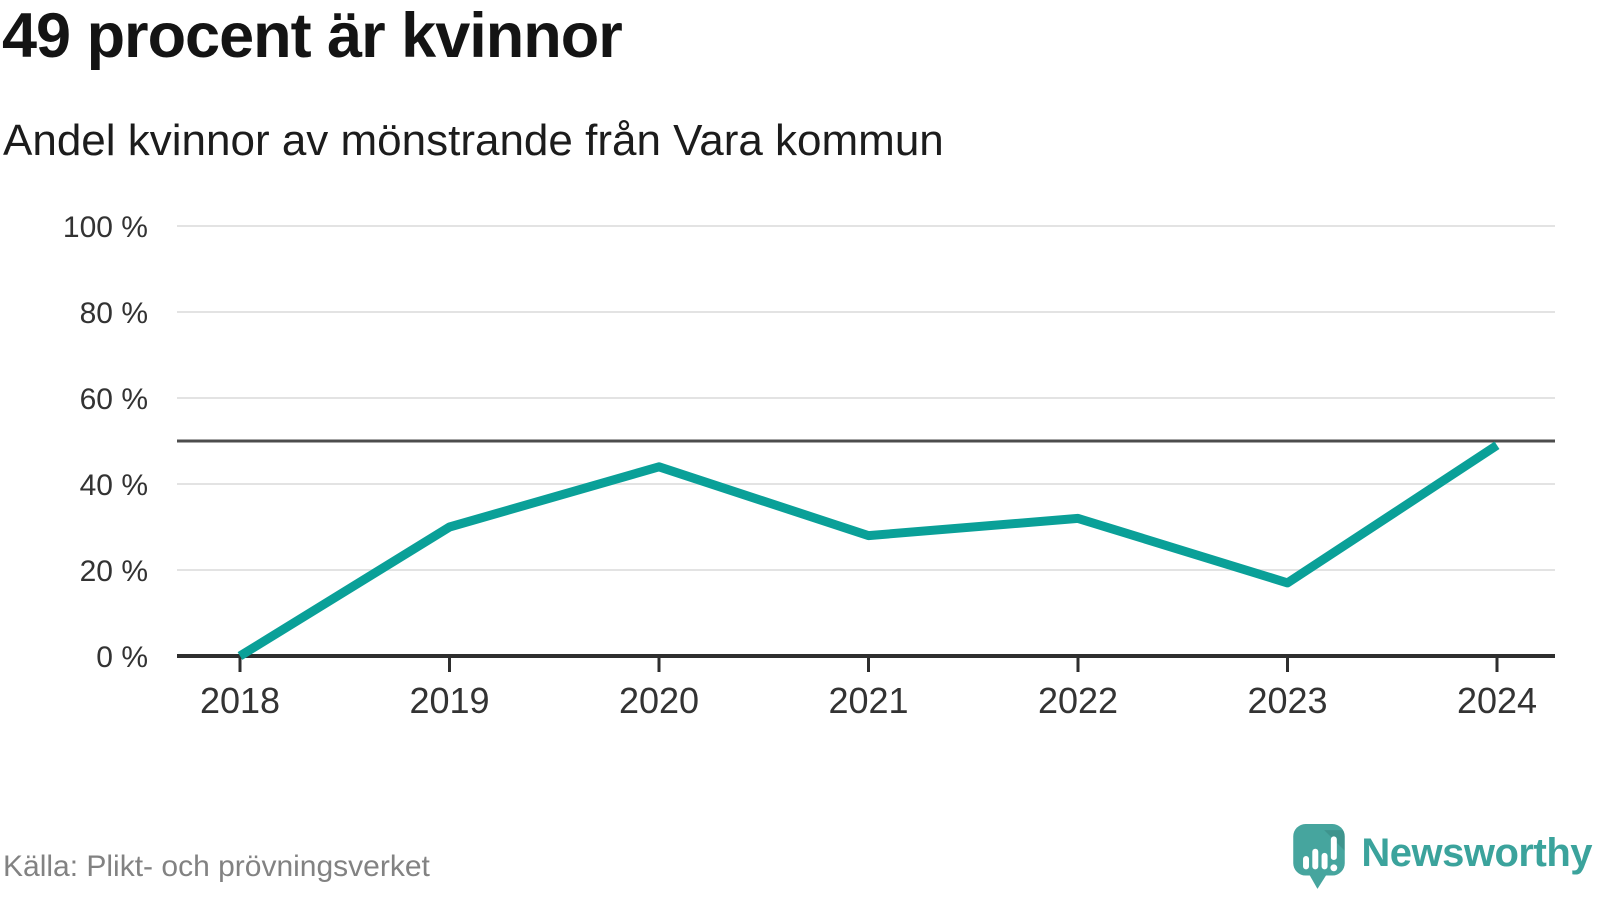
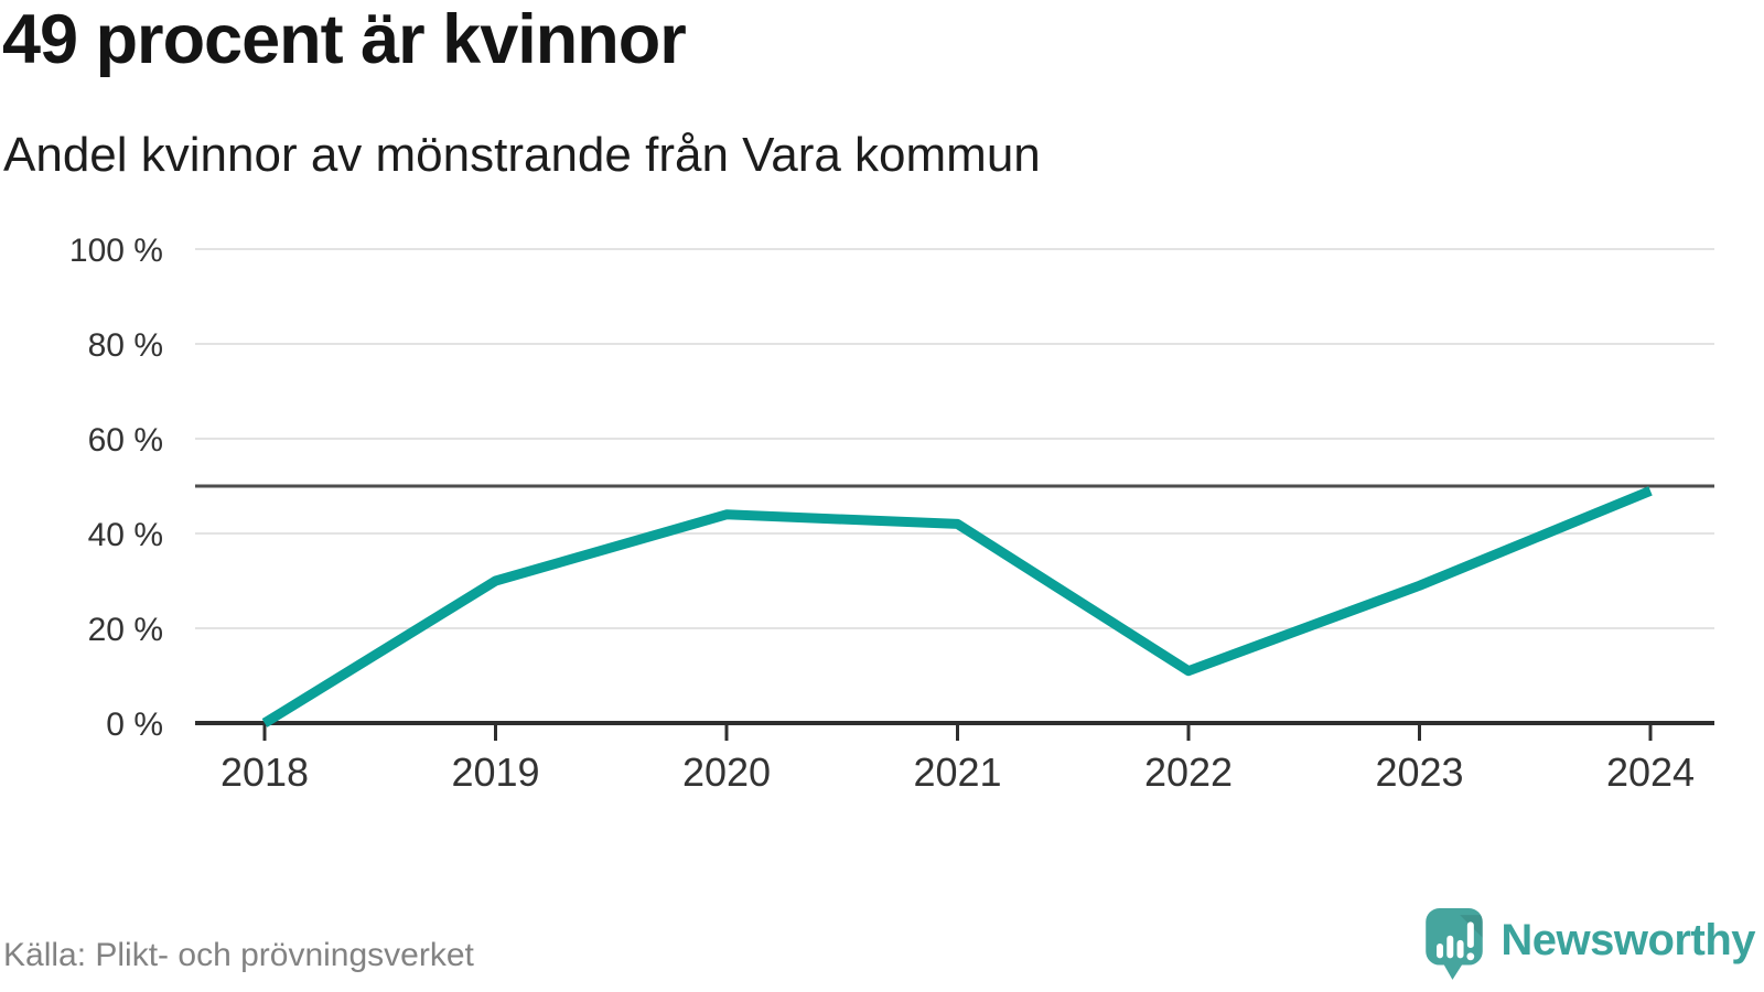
2021: 28% -> 42%
2022: 32% -> 11%
2023: 17% -> 29%
